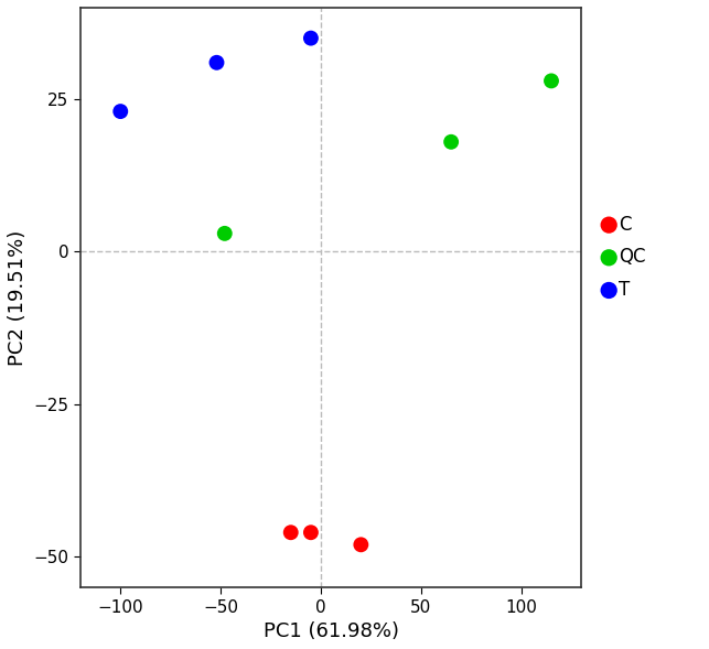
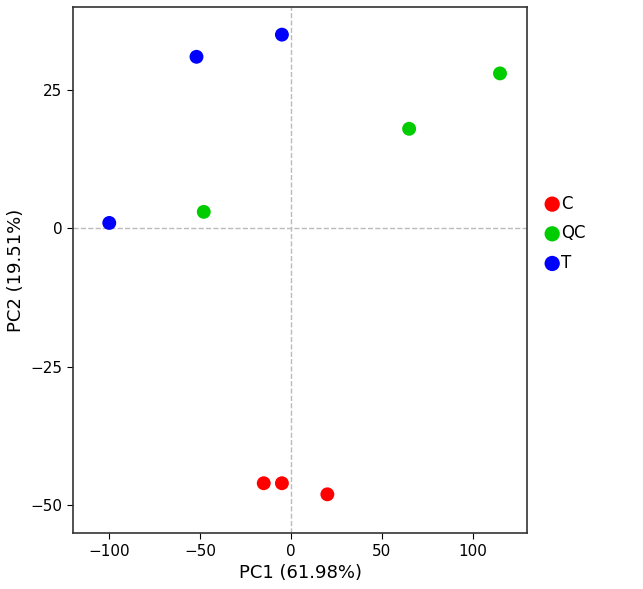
T/−100: 23 -> 1
